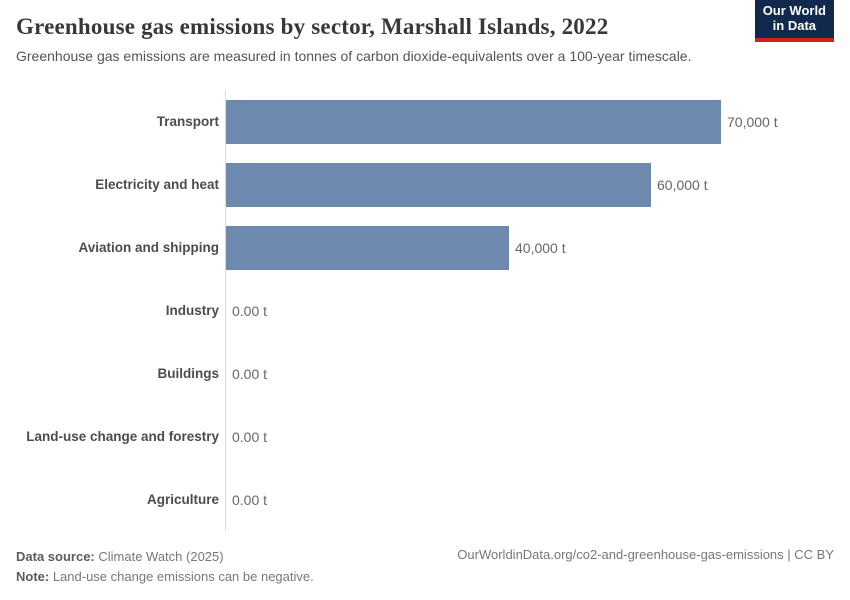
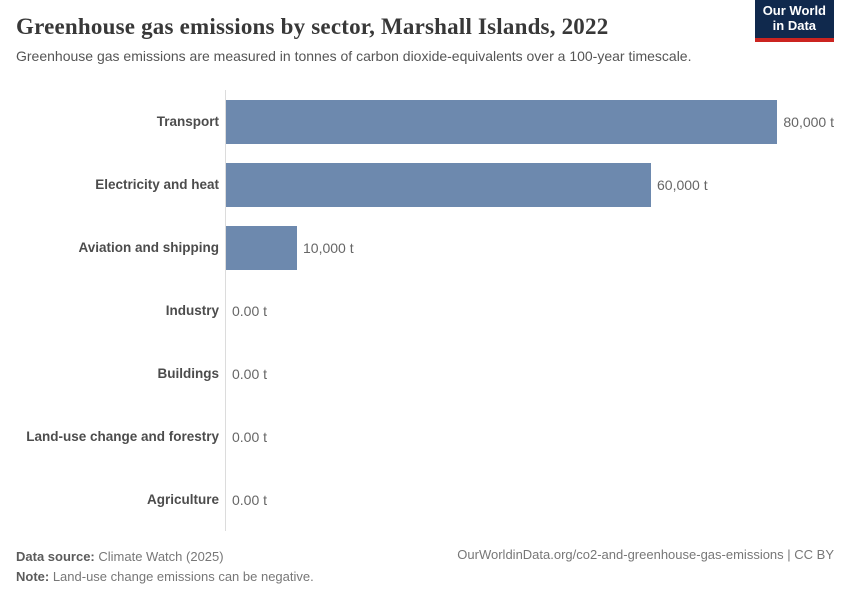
Transport: 70,000 -> 80,000
Aviation and shipping: 40,000 -> 10,000
